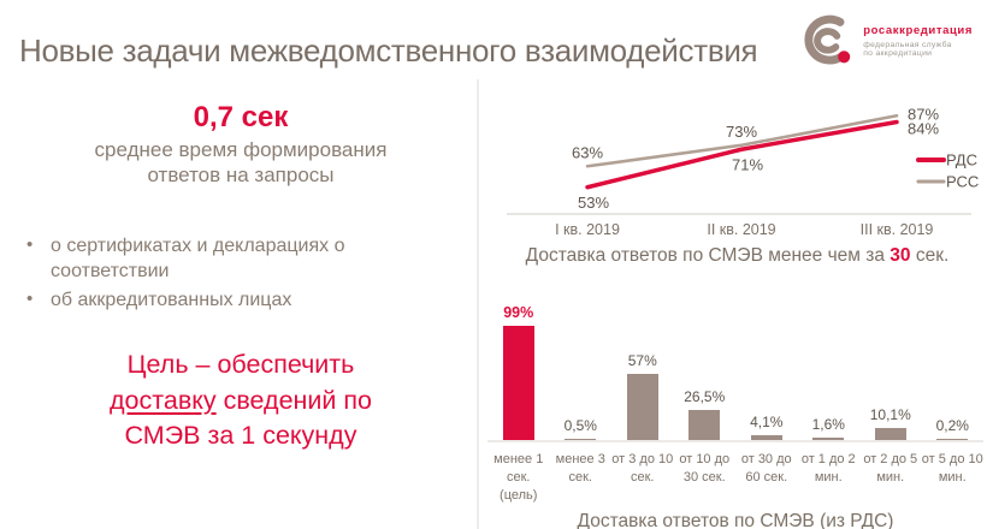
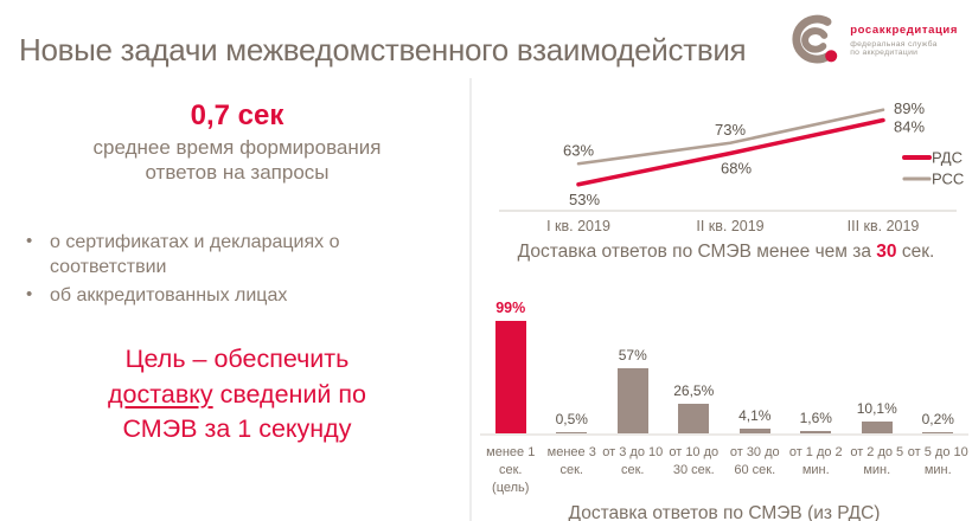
Доставка ответов по СМЭВ менее чем за 30 сек./РДС/II кв. 2019: 71% -> 68%
Доставка ответов по СМЭВ менее чем за 30 сек./РСС/III кв. 2019: 87% -> 89%
